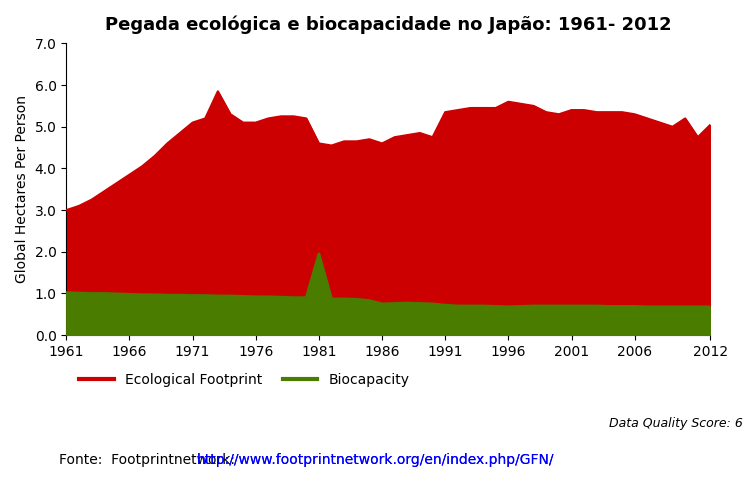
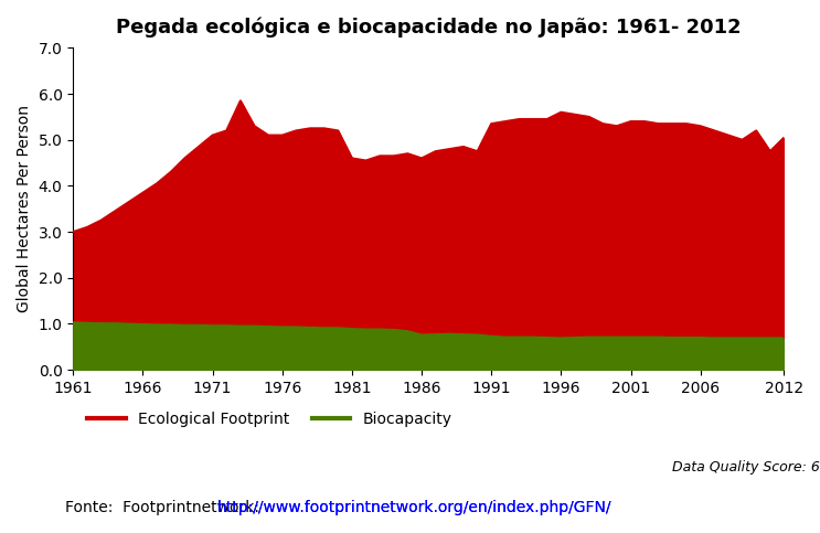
Biocapacity/1981: 1.95 -> 0.88
